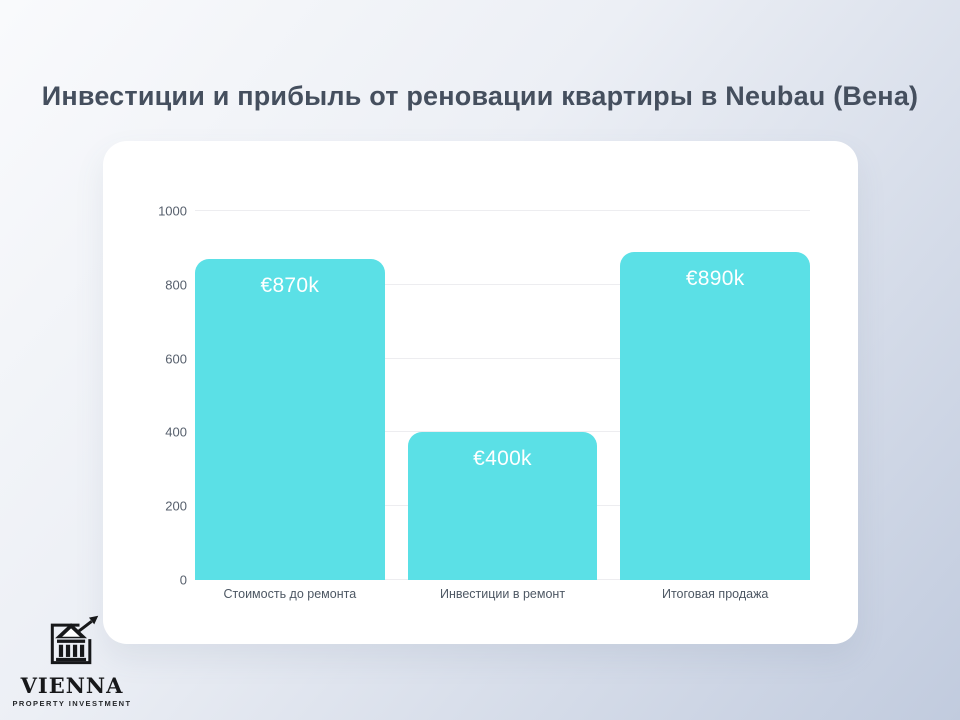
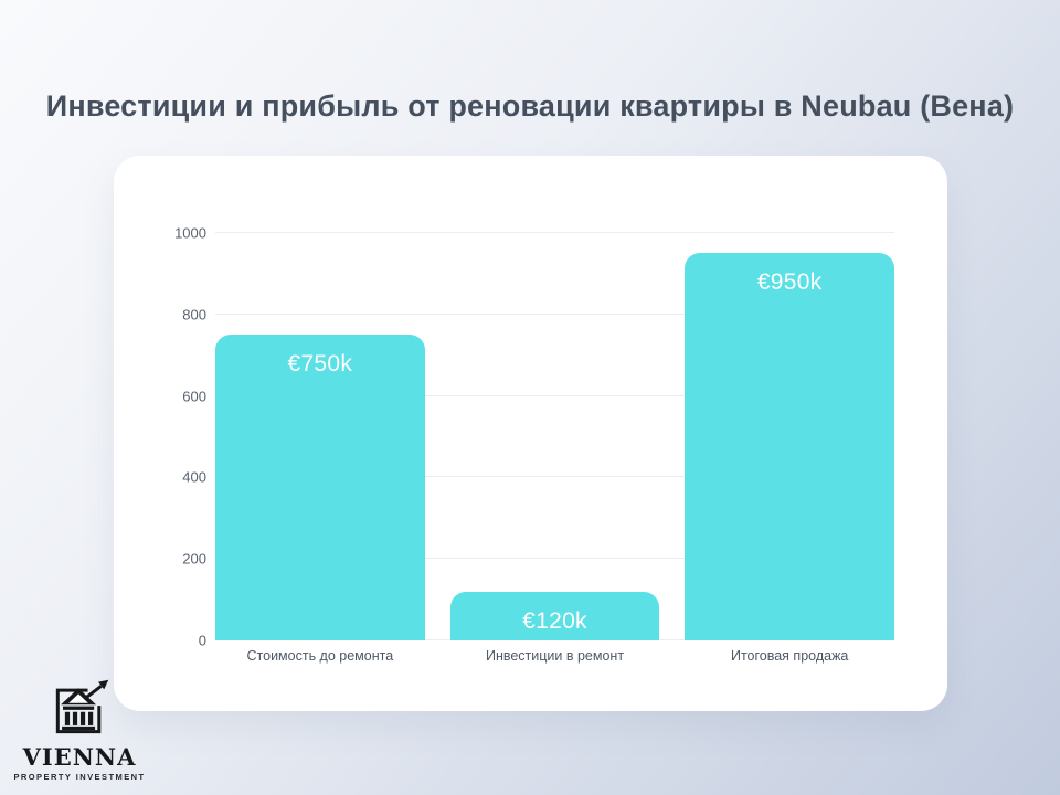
Стоимость до ремонта: €870k -> €750k
Инвестиции в ремонт: €400k -> €120k
Итоговая продажа: €890k -> €950k
